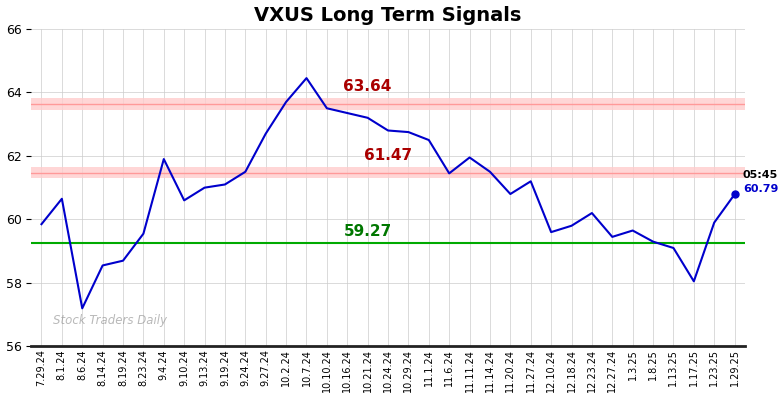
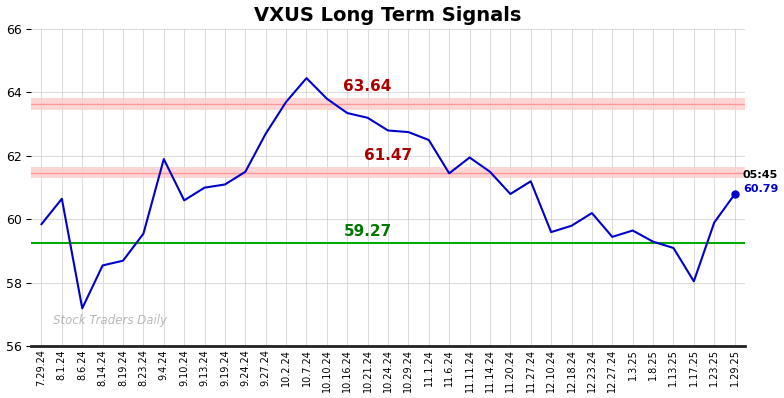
10.10.24: 63.50 -> 63.80
